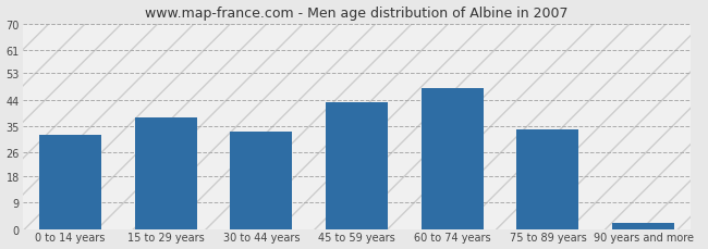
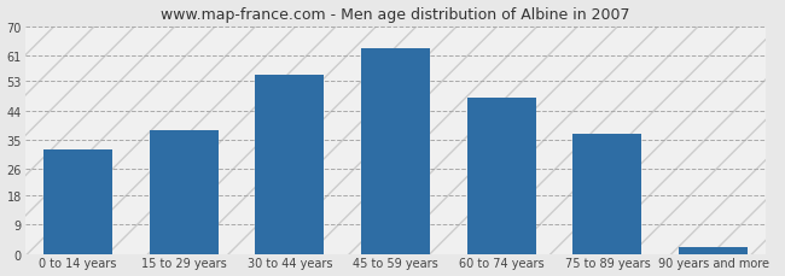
30 to 44 years: 33 -> 55
45 to 59 years: 43 -> 63
75 to 89 years: 34 -> 37
